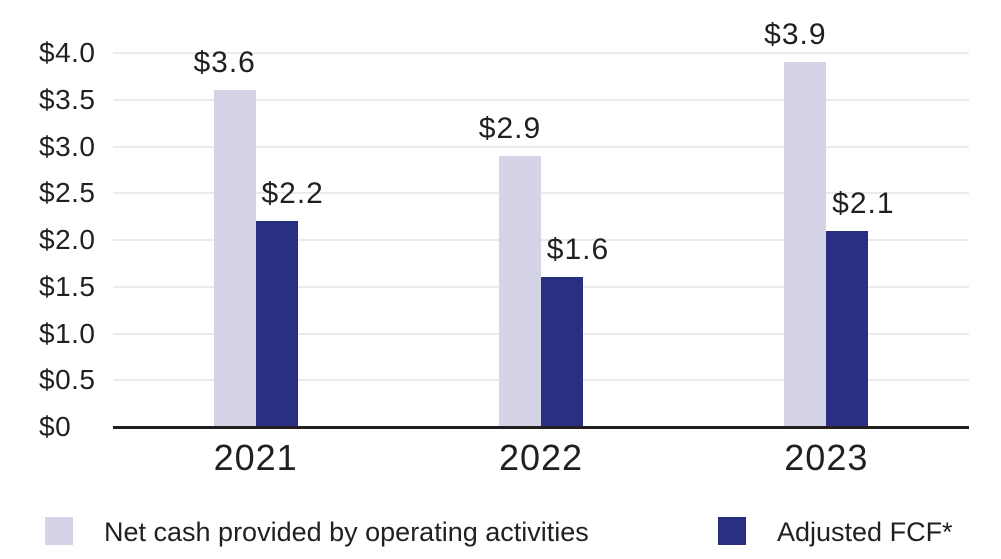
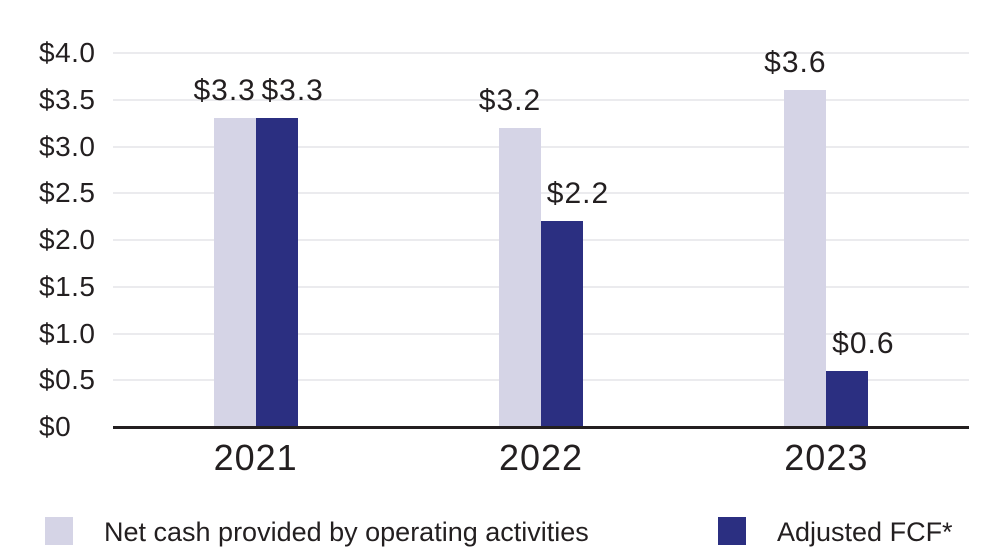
Net cash provided by operating activities/2021: $3.6 -> $3.3
Adjusted FCF*/2021: $2.2 -> $3.3
Net cash provided by operating activities/2022: $2.9 -> $3.2
Adjusted FCF*/2022: $1.6 -> $2.2
Net cash provided by operating activities/2023: $3.9 -> $3.6
Adjusted FCF*/2023: $2.1 -> $0.6
